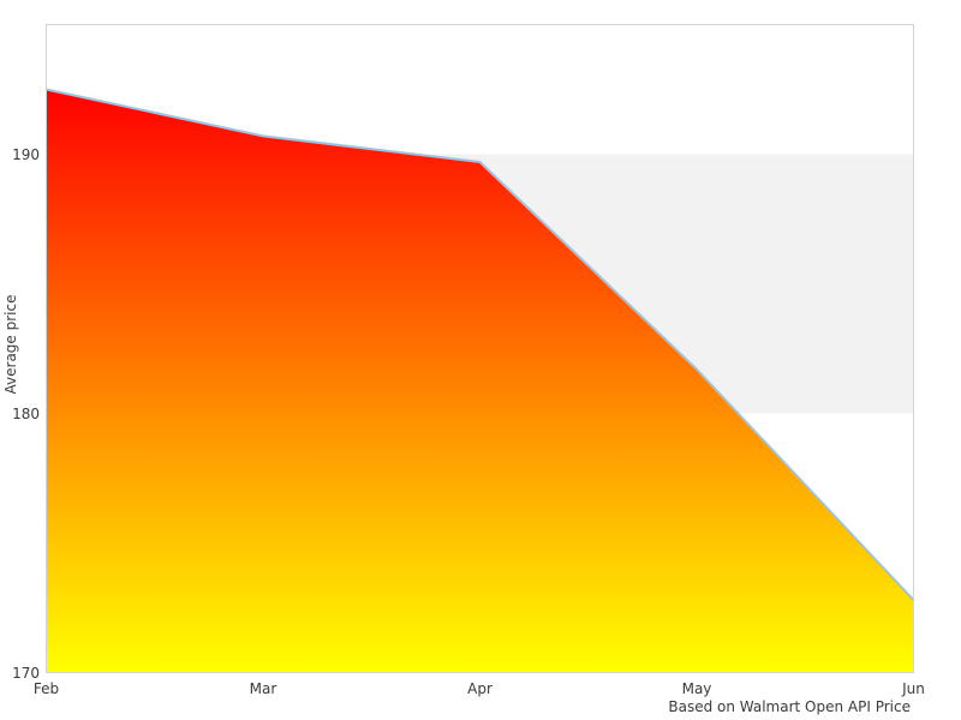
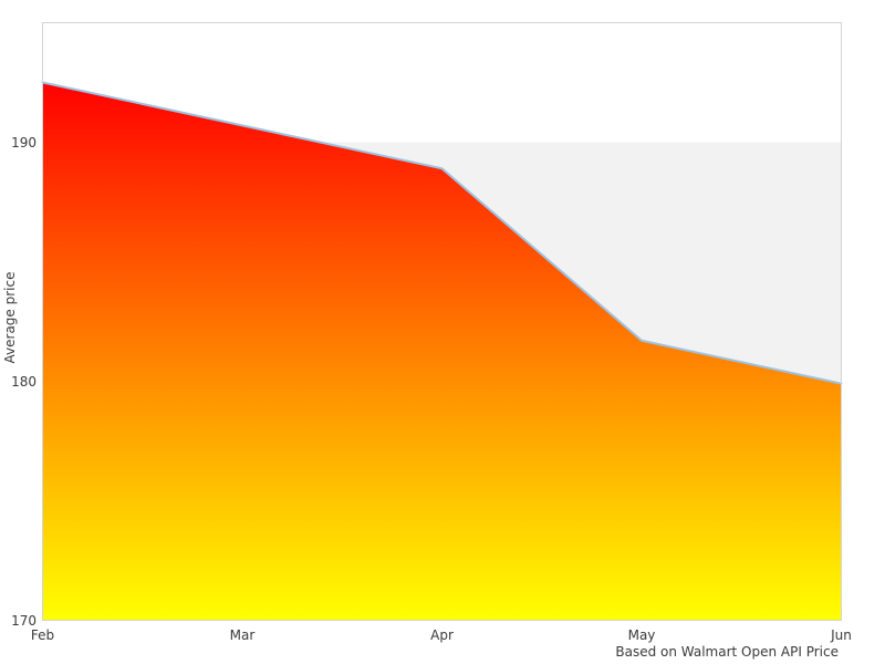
Apr: 189.7 -> 188.9
Jun: 172.8 -> 179.9
